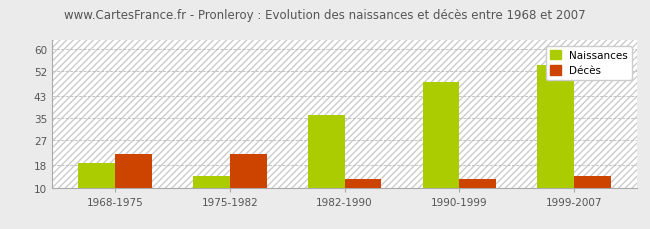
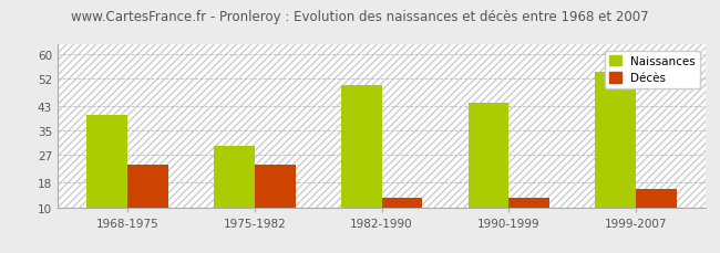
Naissances/1968-1975: 19 -> 40
Décès/1968-1975: 22 -> 24
Naissances/1975-1982: 14 -> 30
Décès/1975-1982: 22 -> 24
Naissances/1982-1990: 36 -> 50
Naissances/1990-1999: 48 -> 44
Décès/1999-2007: 14 -> 16
